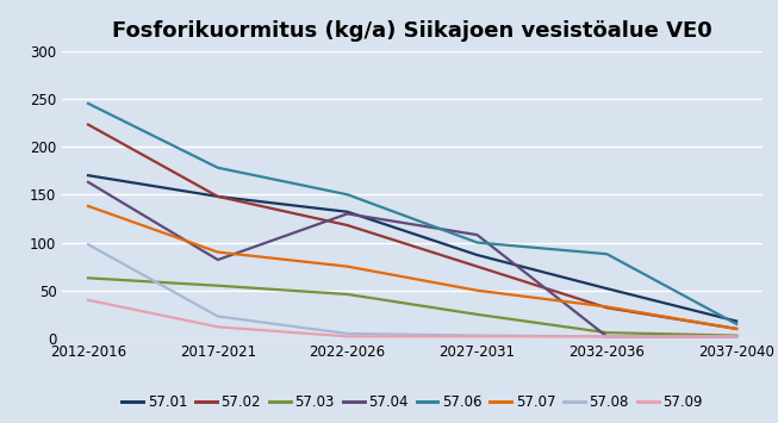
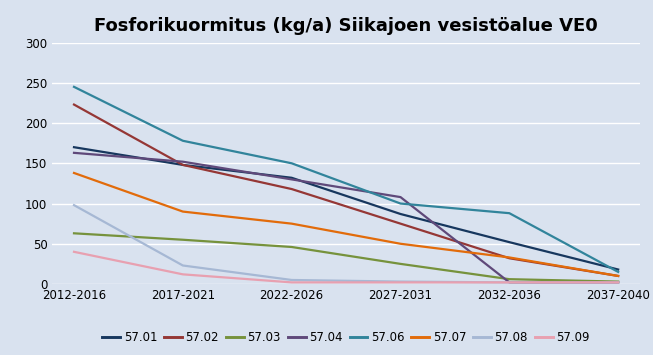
57.04/2017-2021: 82 -> 152
